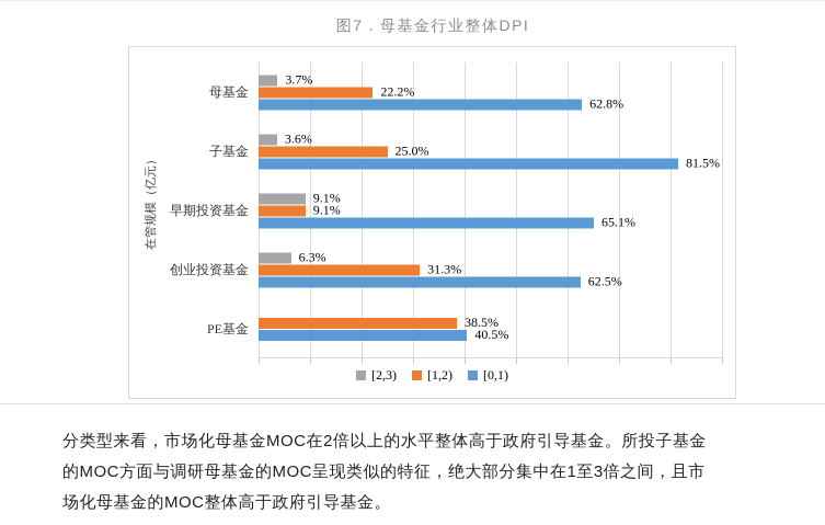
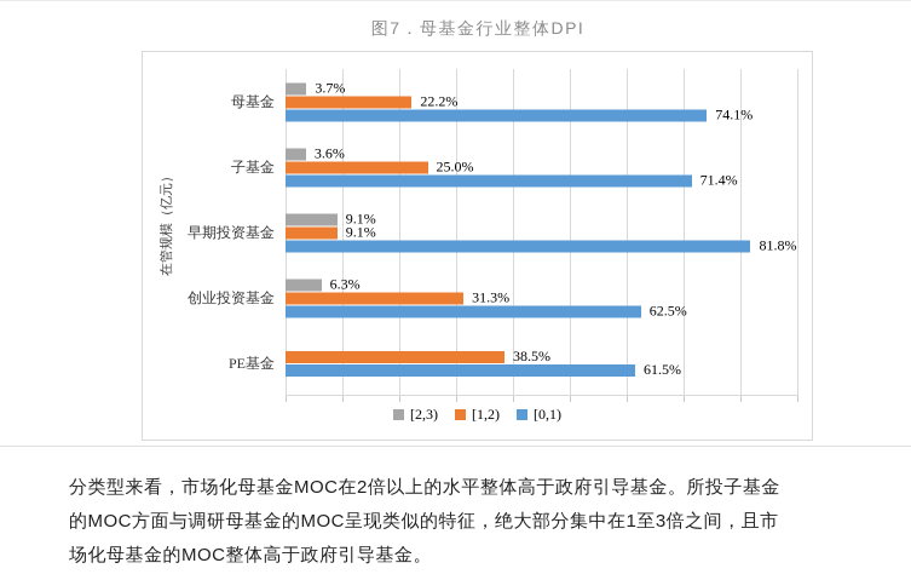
[0,1)/母基金: 62.8% -> 74.1%
[0,1)/子基金: 81.5% -> 71.4%
[0,1)/早期投资基金: 65.1% -> 81.8%
[0,1)/PE基金: 40.5% -> 61.5%
